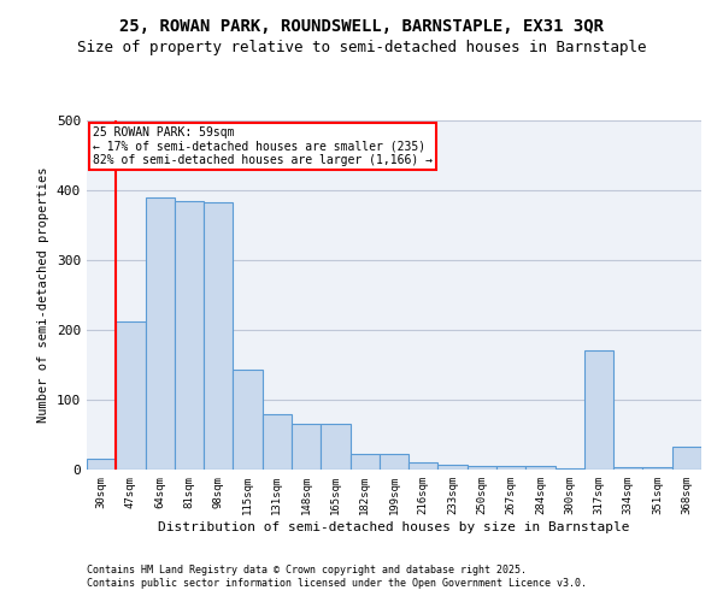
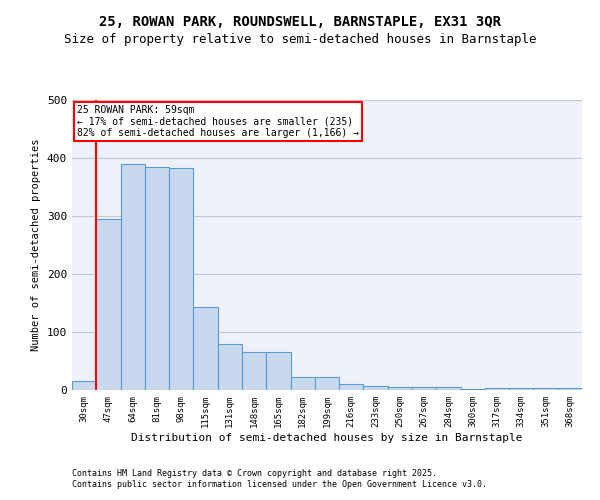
47sqm: 212 -> 295
317sqm: 170 -> 4
368sqm: 32 -> 4
